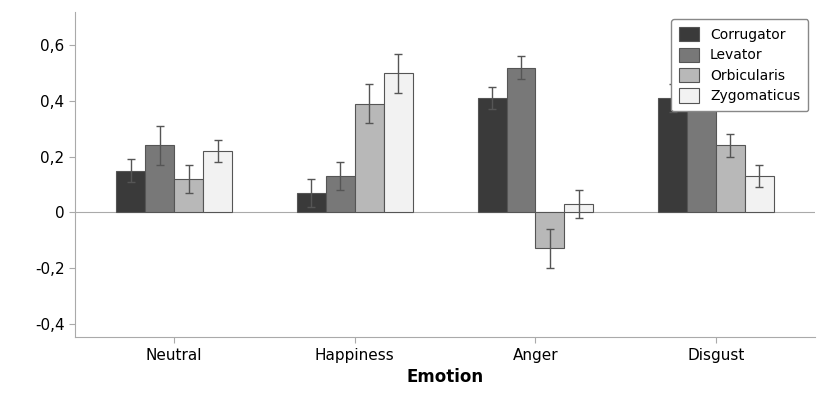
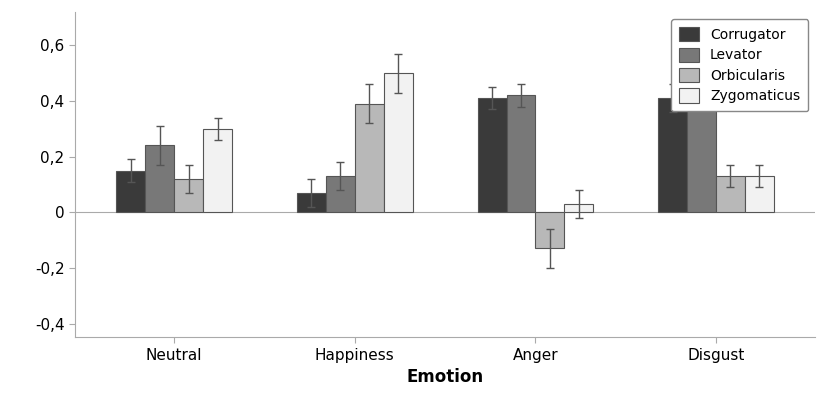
Zygomaticus/Neutral: 0,22 -> 0,30
Levator/Anger: 0,52 -> 0,42
Orbicularis/Disgust: 0,24 -> 0,13
